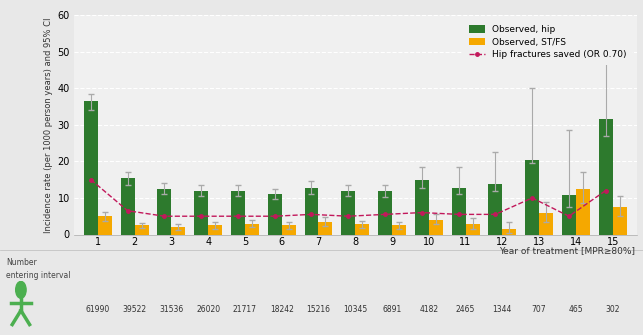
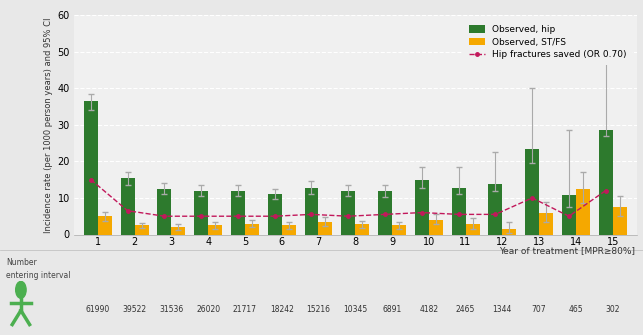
Observed, hip/13: 20.5 -> 23.5
Observed, hip/15: 31.5 -> 28.5
